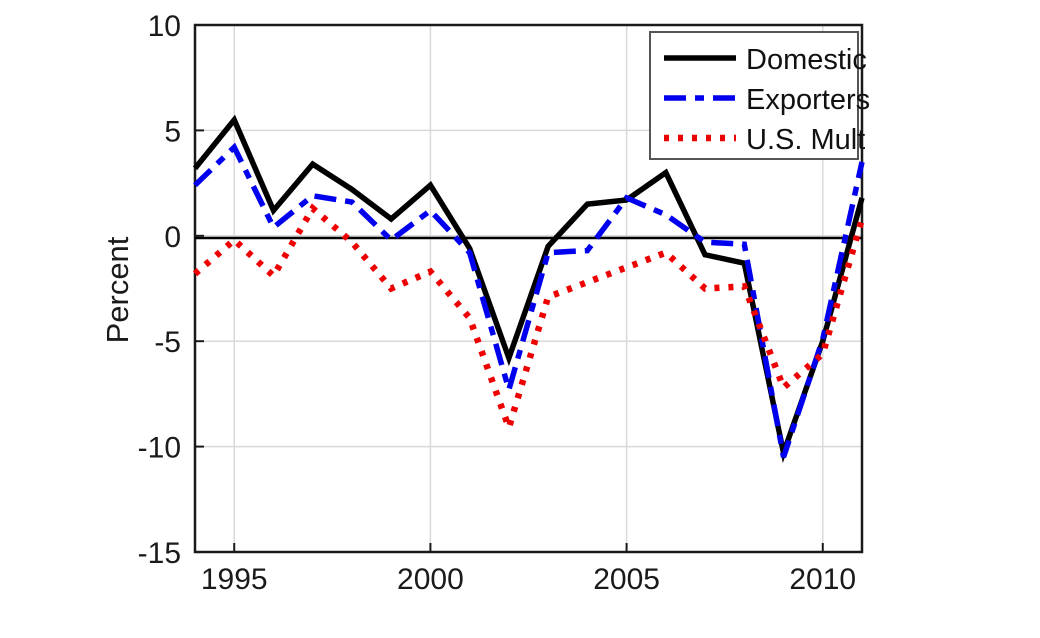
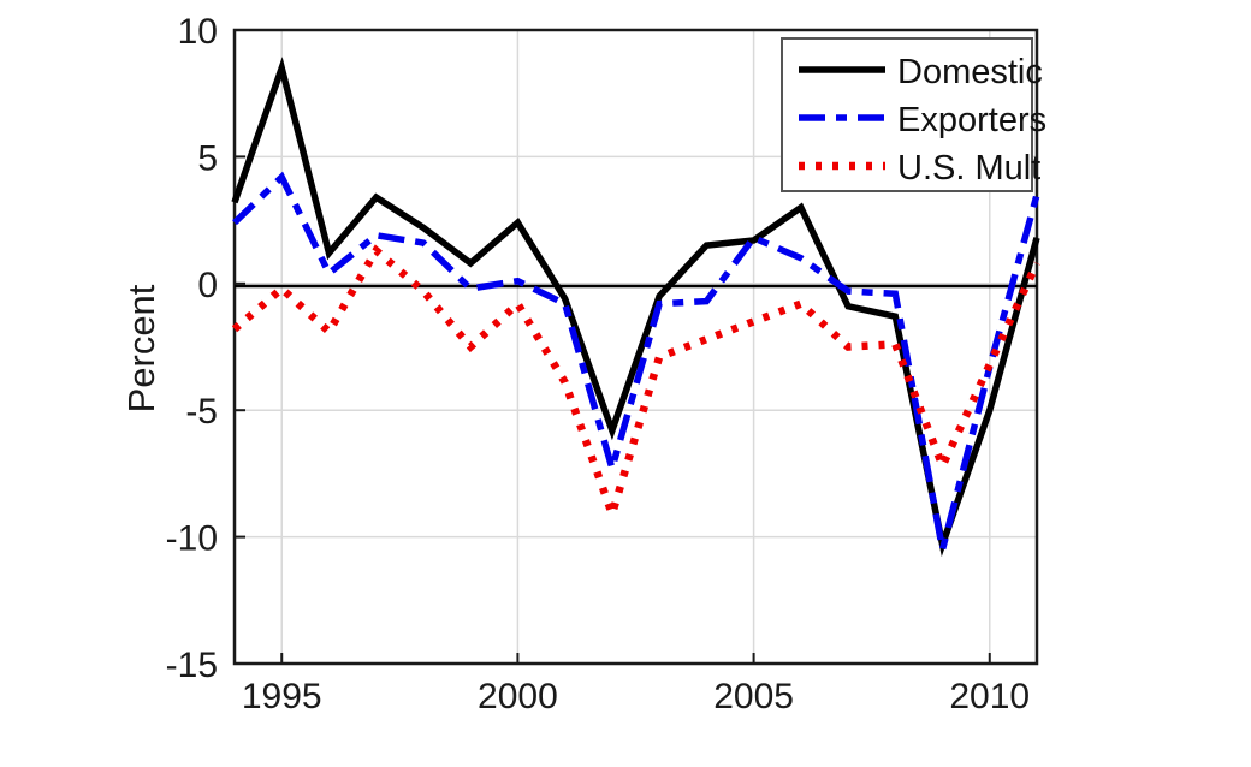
Domestic/1995: 5.5 -> 8.5
Exporters/2000: 1.2 -> 0.1
U.S. Mult/2000: -1.7 -> -0.8
Exporters/2010: -4.9 -> -3.3
U.S. Mult/2010: -5.6 -> -3.2
